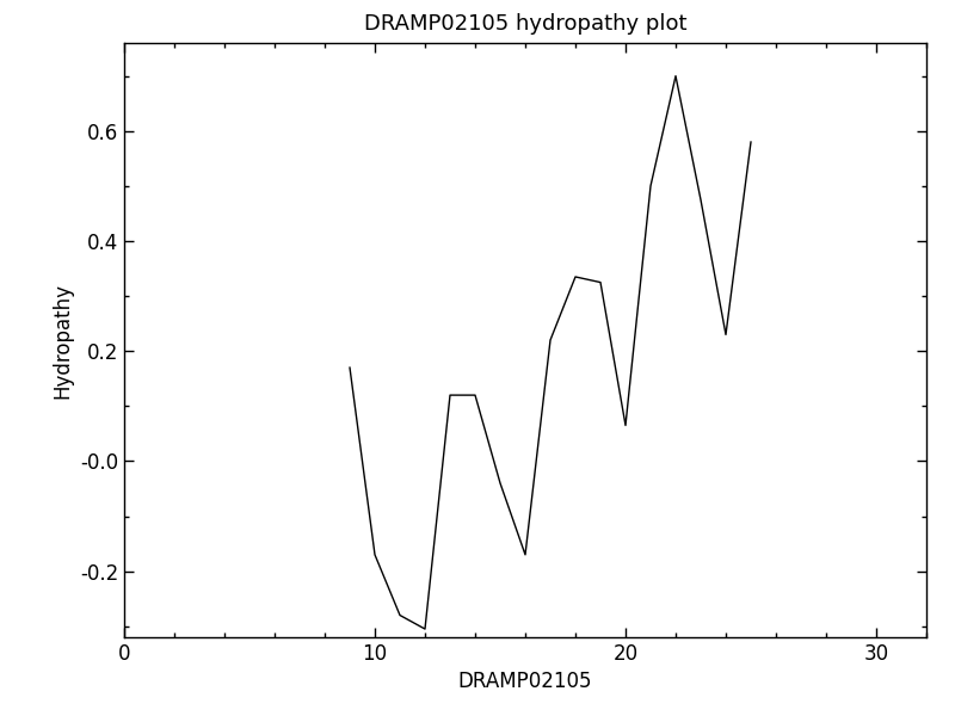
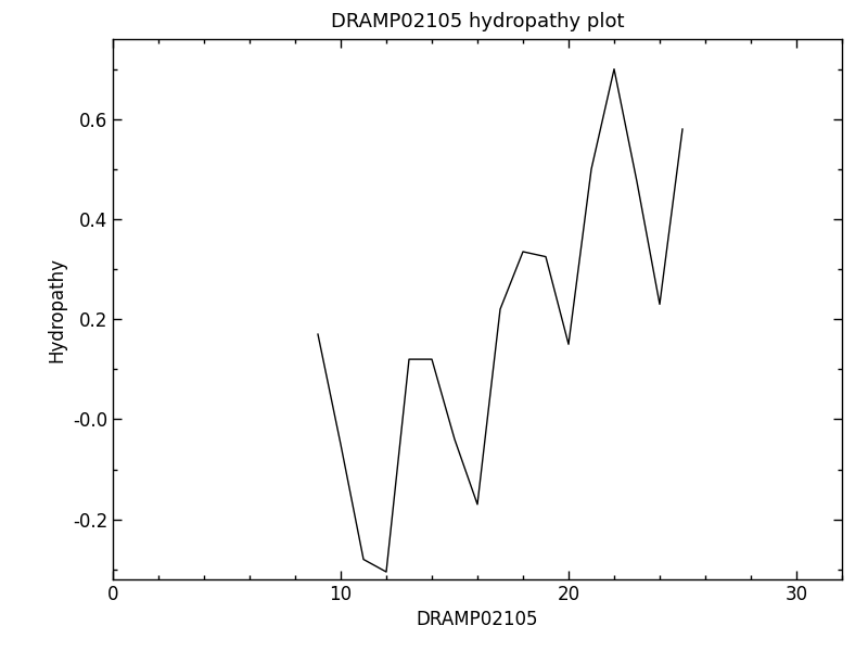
10: -0.170 -> -0.050
20: 0.065 -> 0.150
